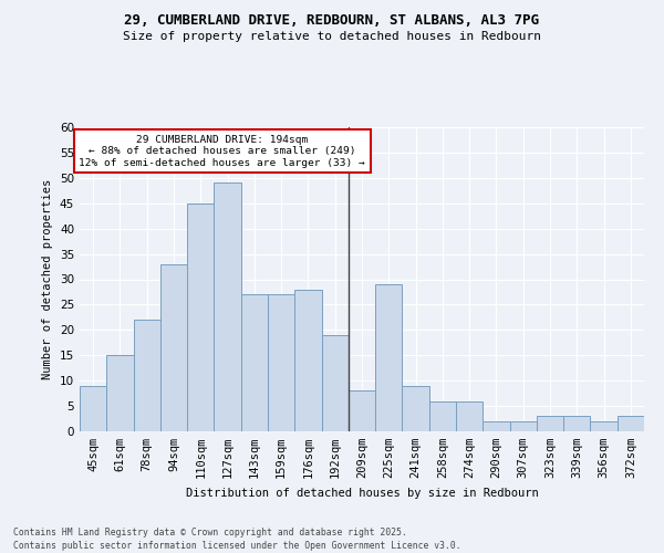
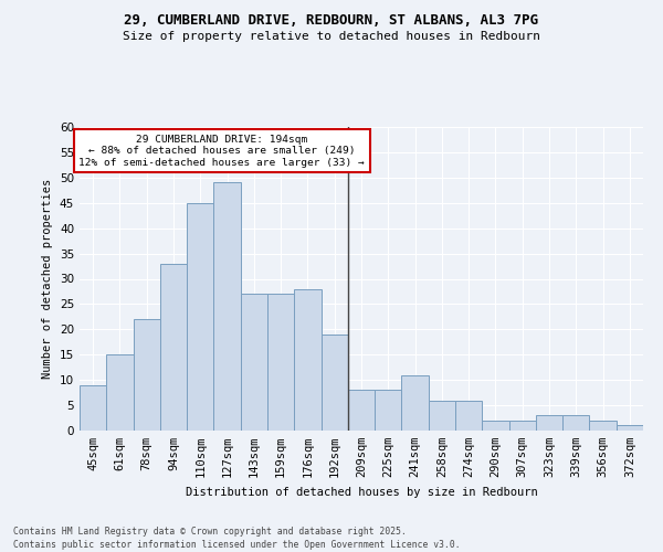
225sqm: 29 -> 8
241sqm: 9 -> 11
372sqm: 3 -> 1
